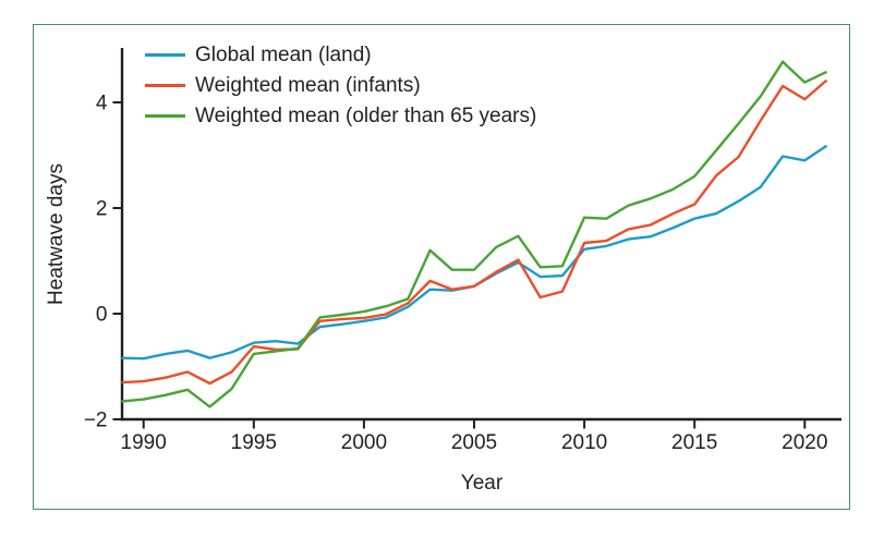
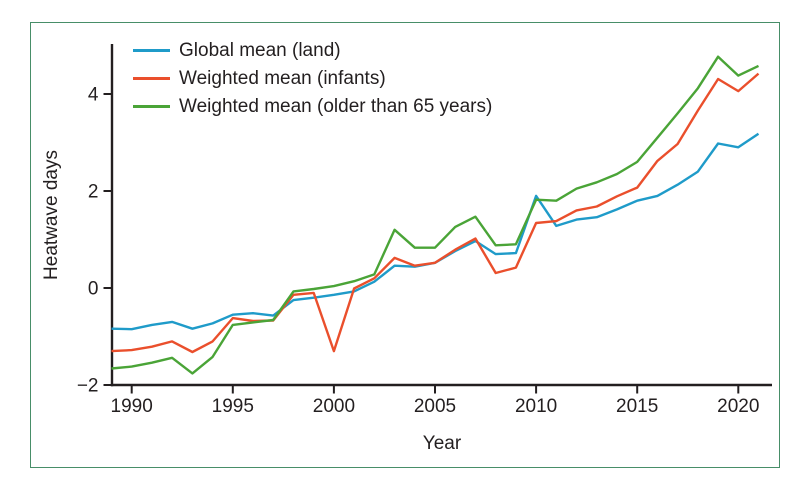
Weighted mean (infants)/2000: -0.1 -> -1.3
Global mean (land)/2010: 1.2 -> 1.9
